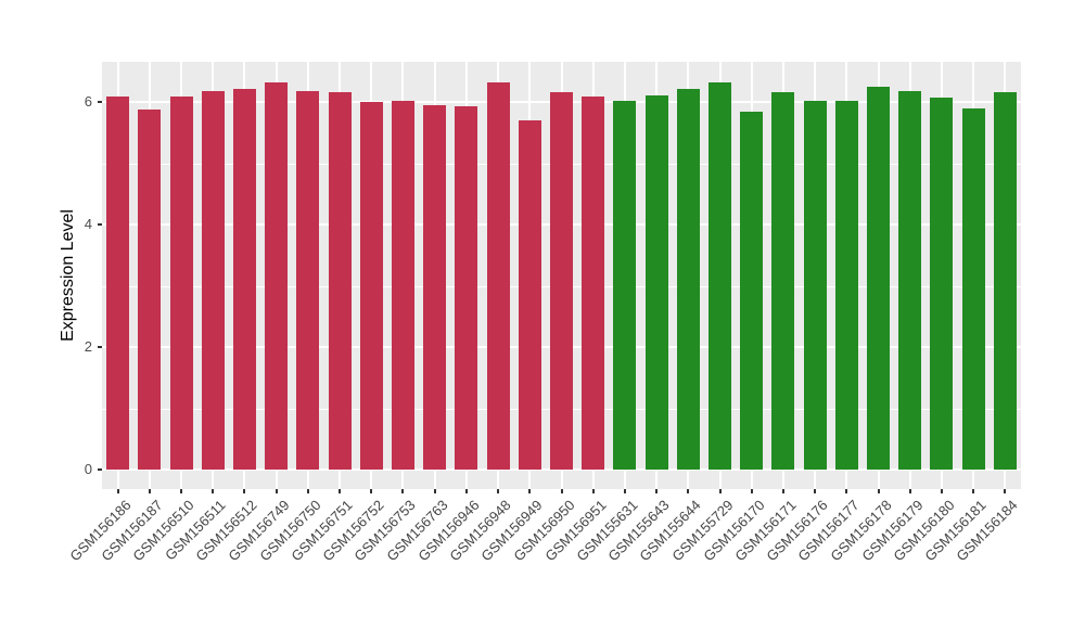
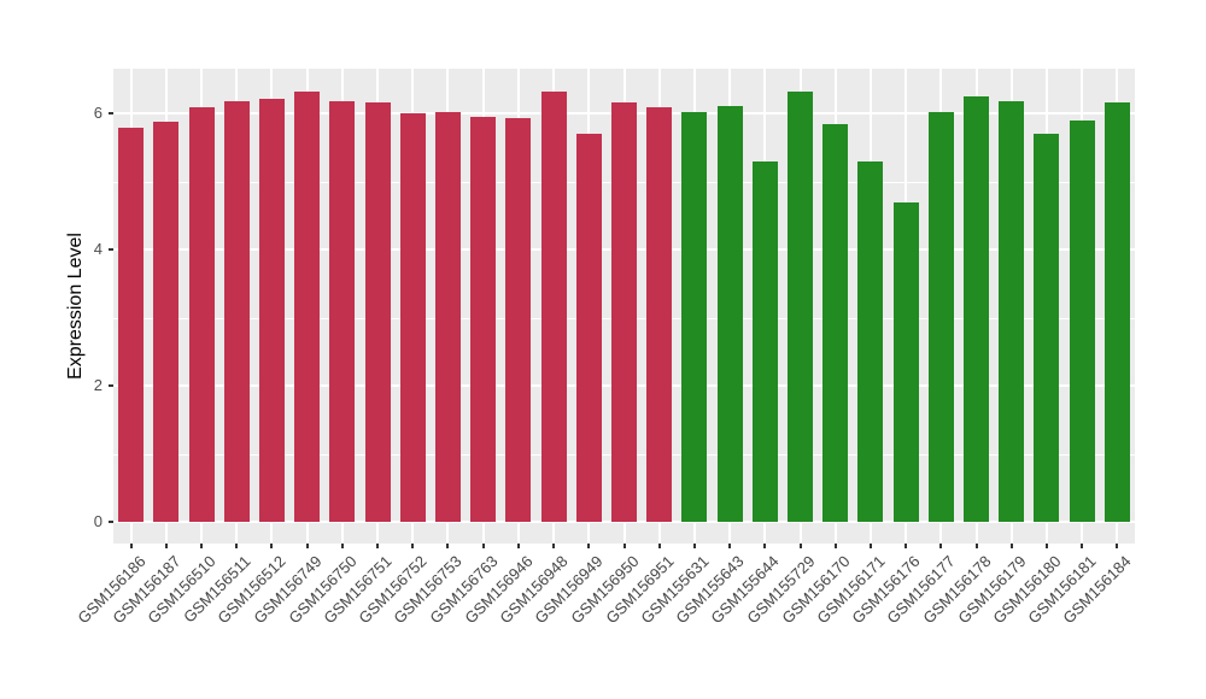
GSM156186: 6.1 -> 5.8
GSM155644: 6.2 -> 5.3
GSM156171: 6.2 -> 5.3
GSM156176: 6.0 -> 4.7
GSM156180: 6.1 -> 5.7
